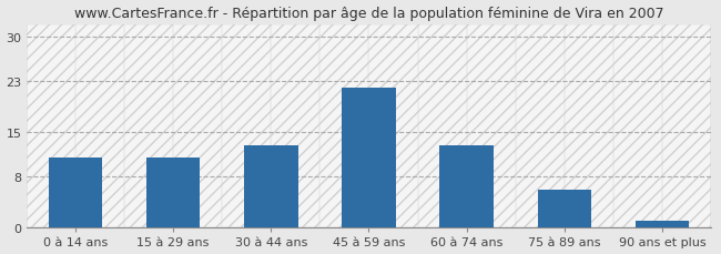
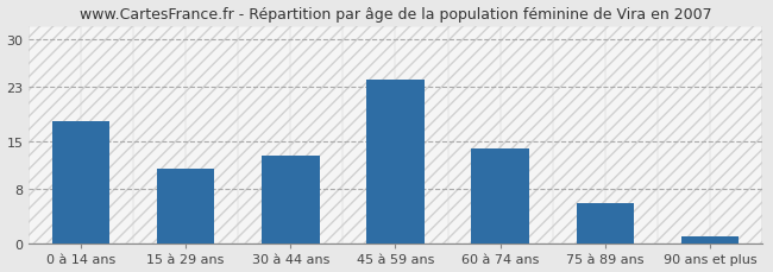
0 à 14 ans: 11 -> 18
45 à 59 ans: 22 -> 24
60 à 74 ans: 13 -> 14
